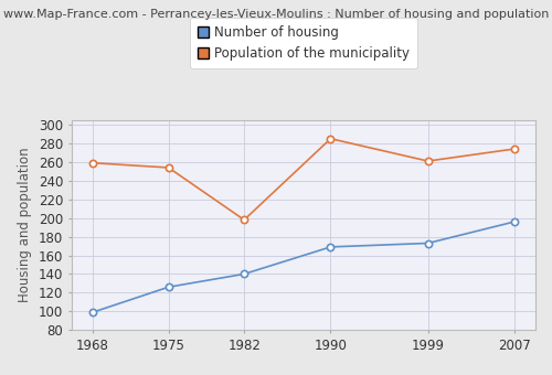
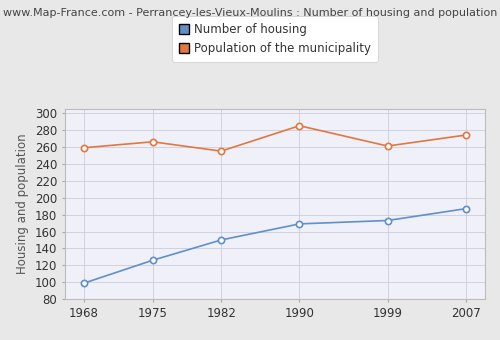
Population of the municipality/1975: 254 -> 266
Number of housing/1982: 140 -> 150
Population of the municipality/1982: 198 -> 255
Number of housing/2007: 196 -> 187
